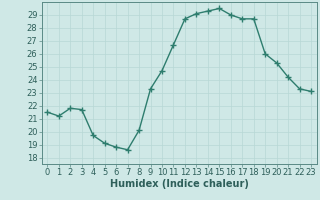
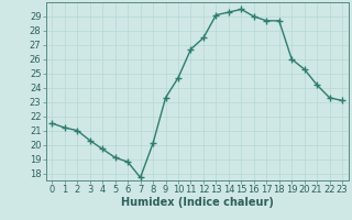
2: 21.8 -> 21.0
3: 21.7 -> 20.3
7: 18.6 -> 17.7
12: 28.7 -> 27.5
